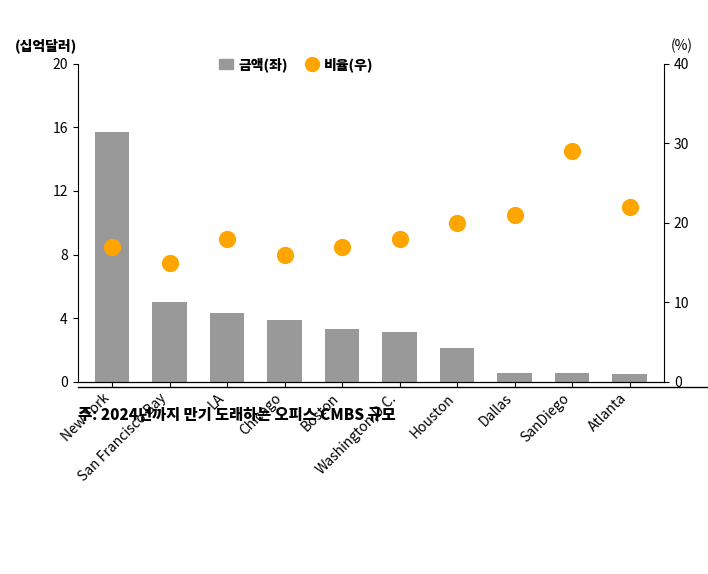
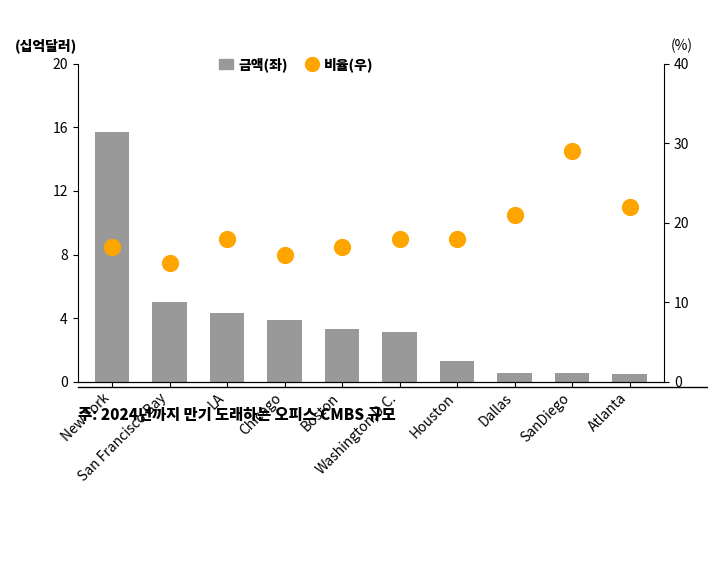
금액(좌)/Houston: 2.1 -> 1.3
비율(우)/Houston: 20 -> 18
